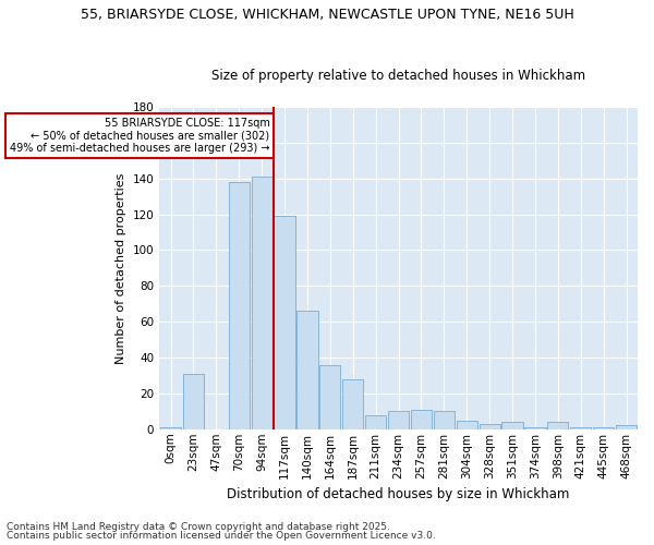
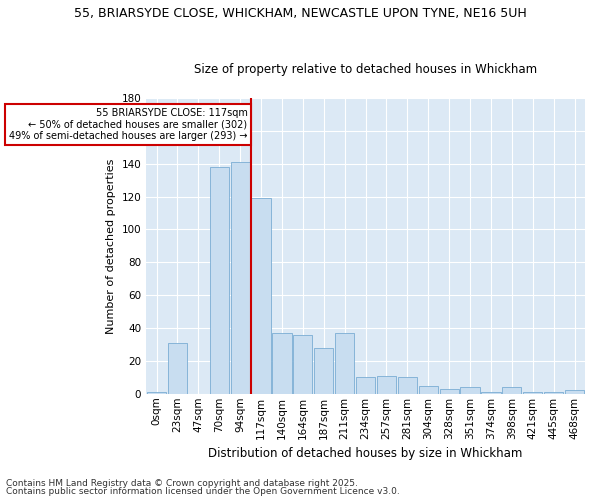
140sqm: 66 -> 37
211sqm: 8 -> 37
